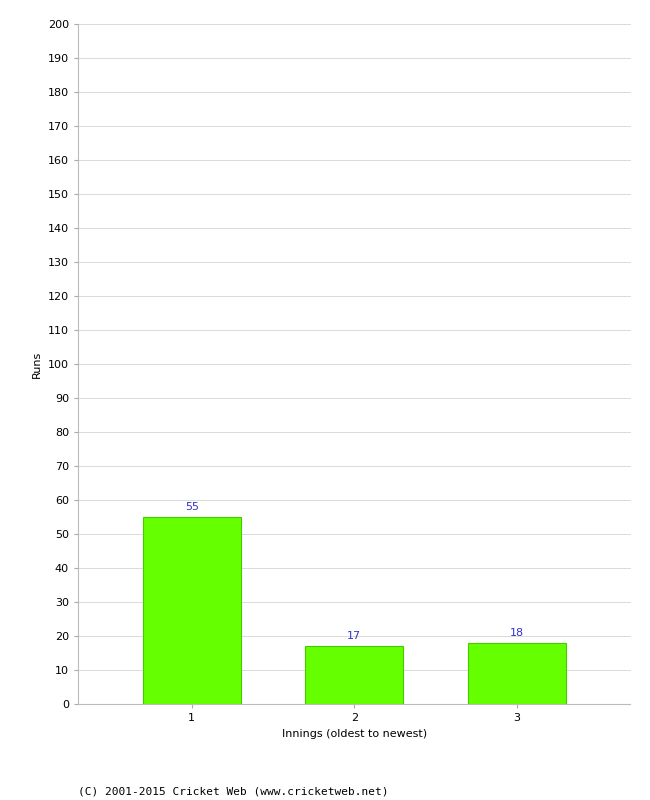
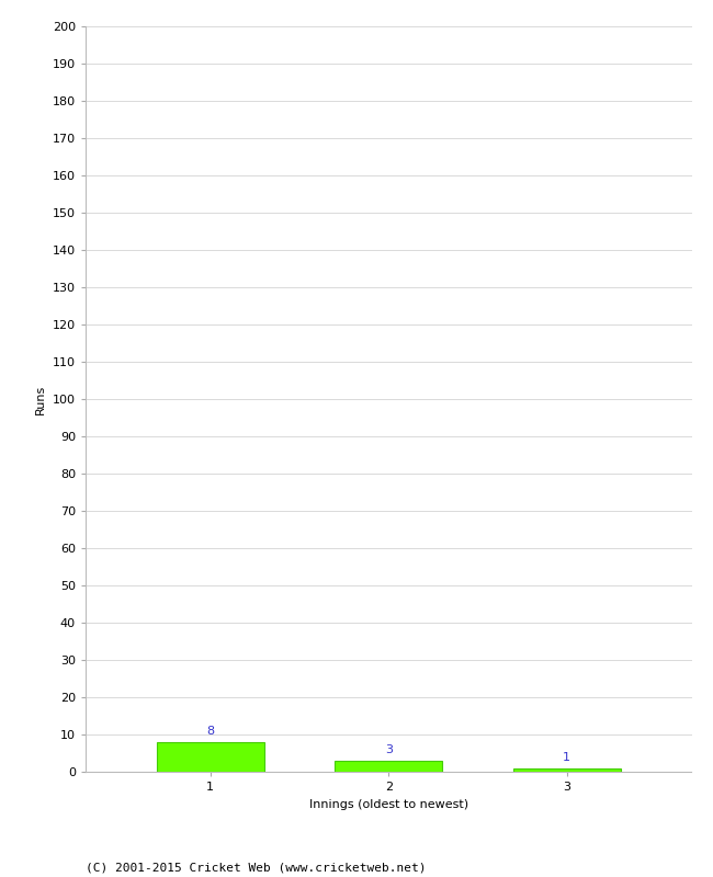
1: 55 -> 8
2: 17 -> 3
3: 18 -> 1
